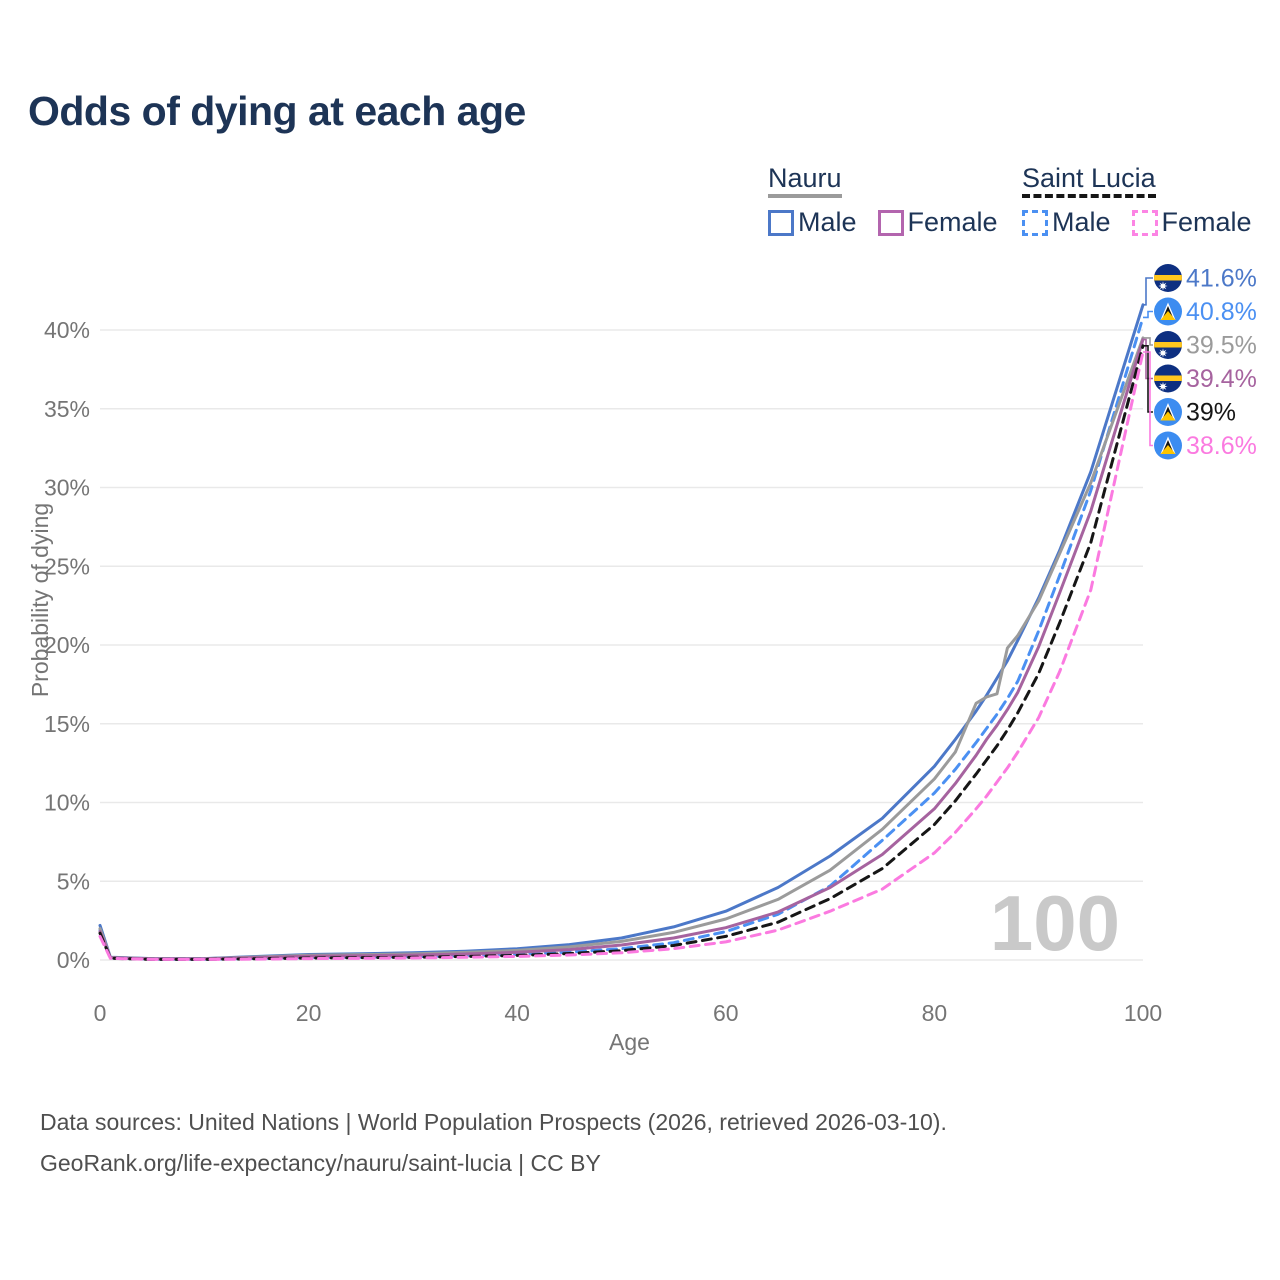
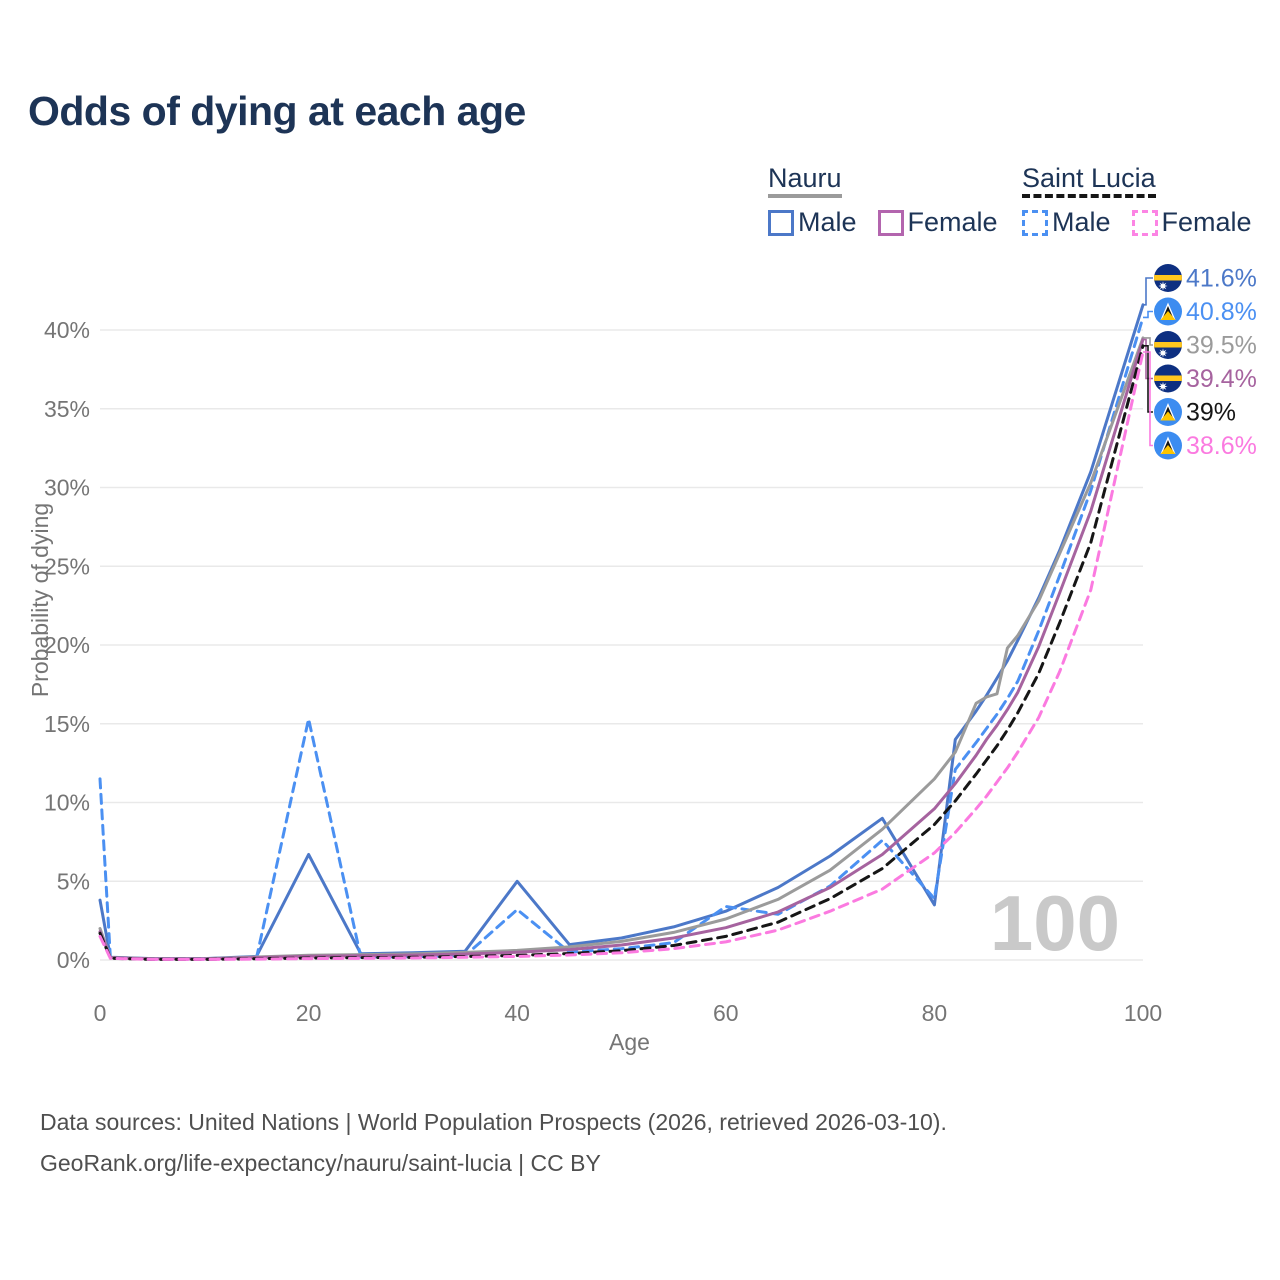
Nauru Male/0: 2.2% -> 3.8%
Saint Lucia Male/0: 1.9% -> 11.5%
Nauru Male/20: 0.3% -> 6.7%
Saint Lucia Male/20: 0.2% -> 15.3%
Nauru Male/40: 0.7% -> 5.0%
Saint Lucia Male/40: 0.4% -> 3.2%
Saint Lucia Male/60: 1.8% -> 3.4%
Nauru Male/80: 12.3% -> 3.5%
Saint Lucia Male/80: 10.6% -> 3.9%
